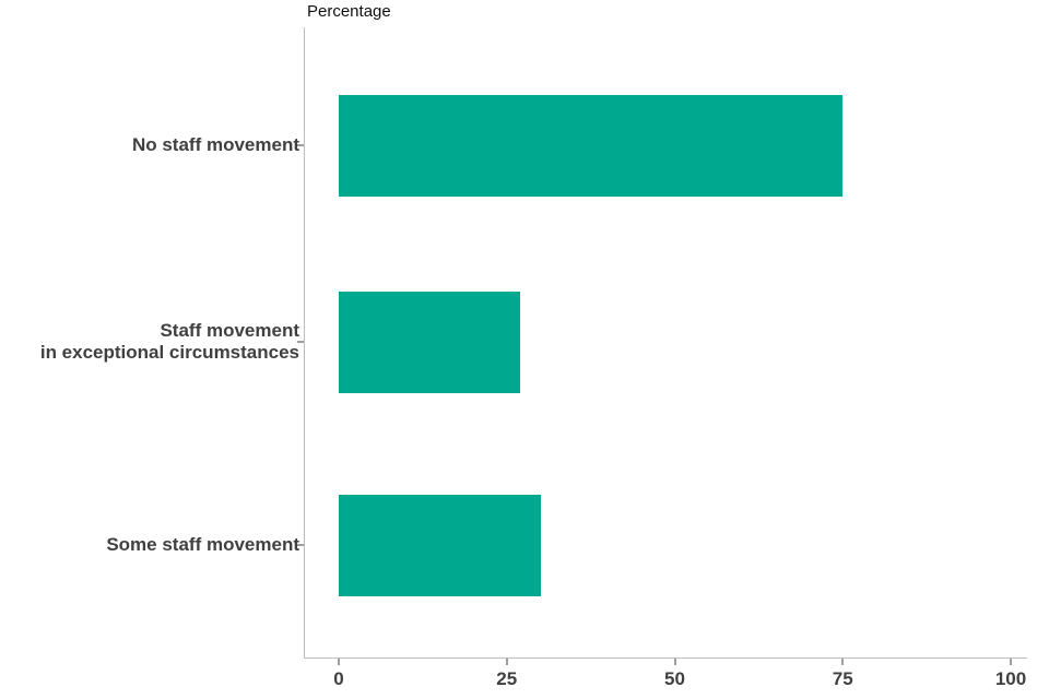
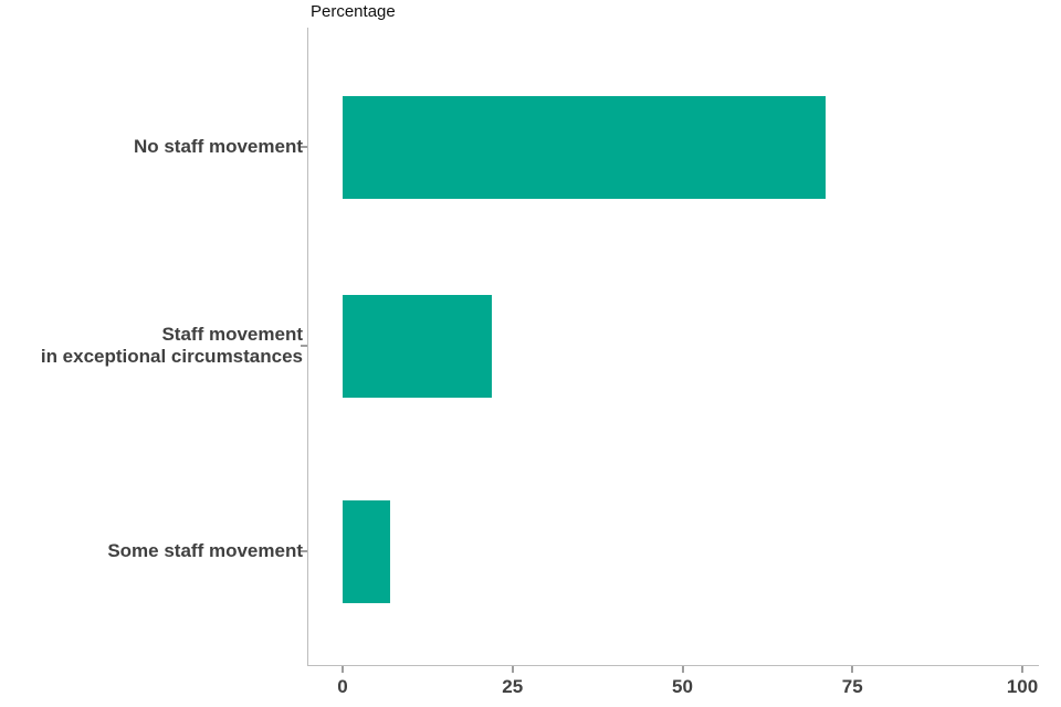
No staff movement: 75 -> 71
Staff movement in exceptional circumstances: 27 -> 22
Some staff movement: 30 -> 7
